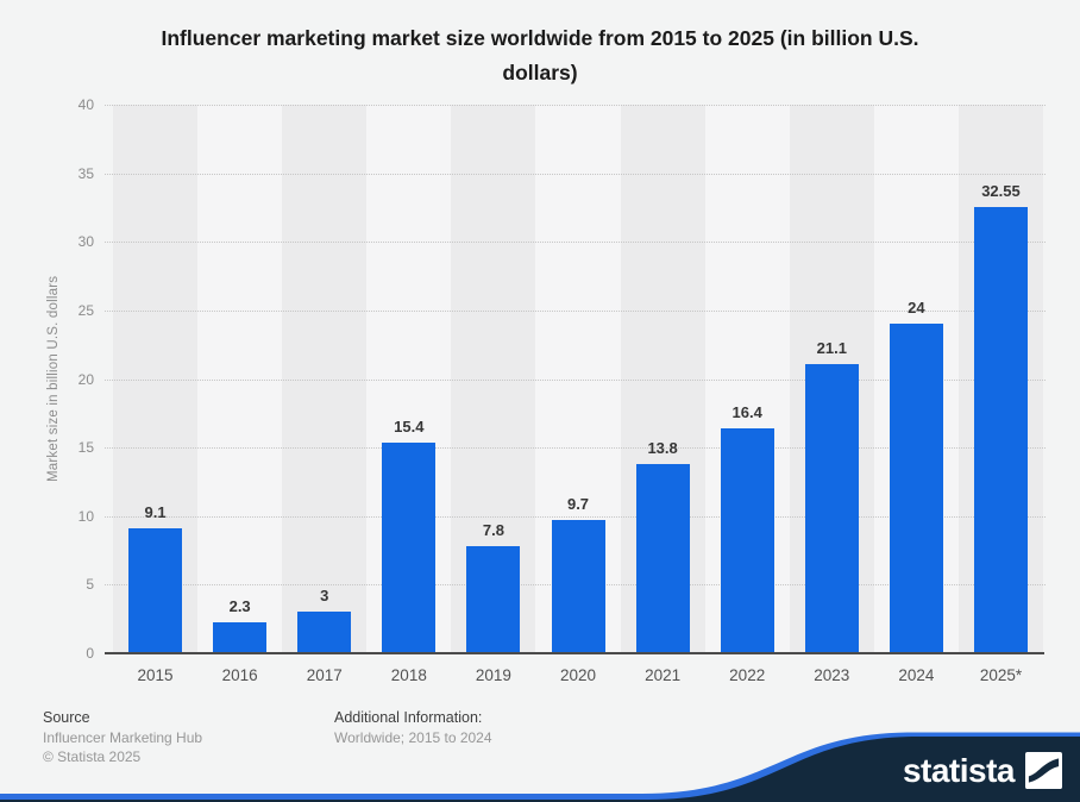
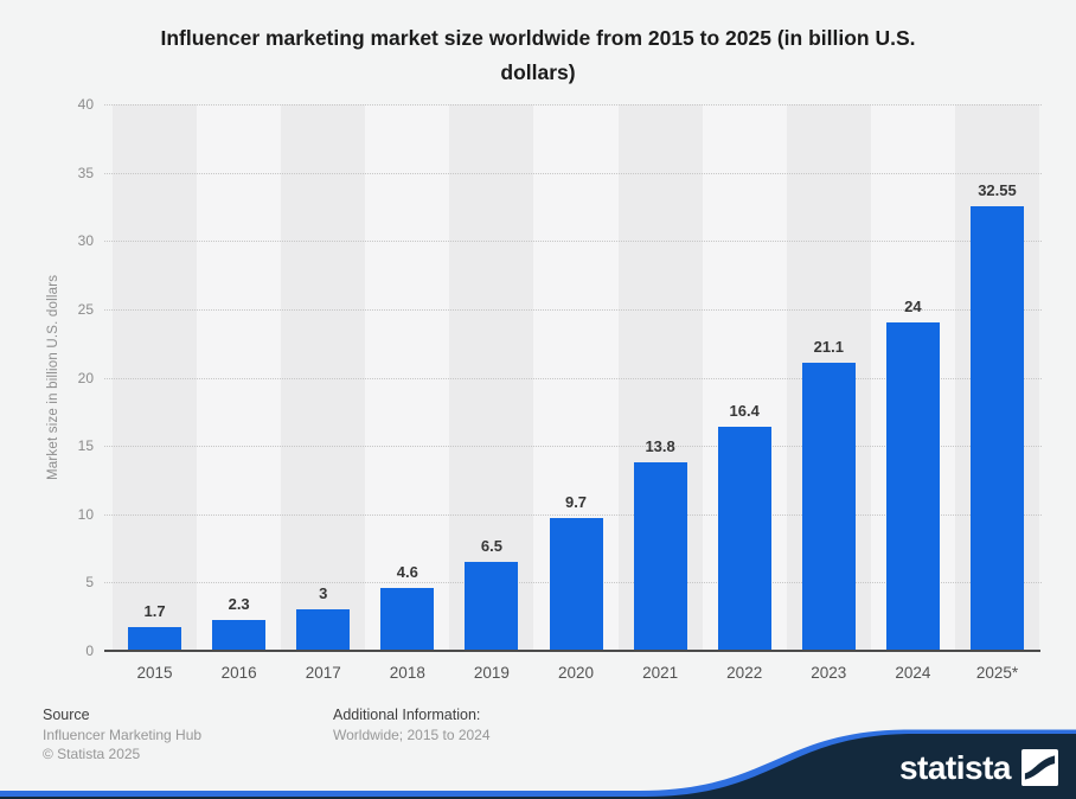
2015: 9.1 -> 1.7
2018: 15.4 -> 4.6
2019: 7.8 -> 6.5
